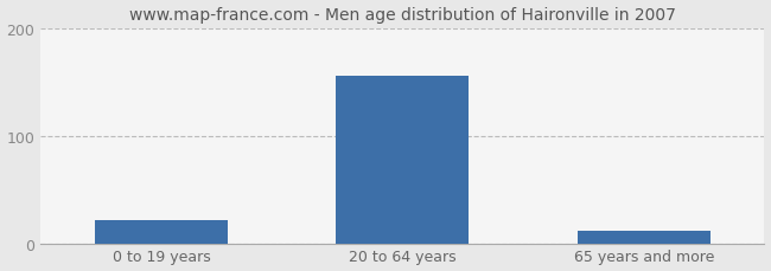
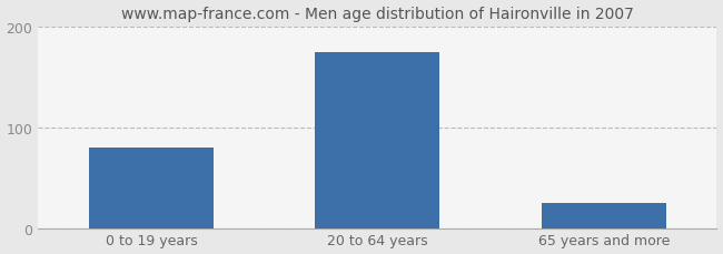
0 to 19 years: 22 -> 80
20 to 64 years: 156 -> 175
65 years and more: 12 -> 25
